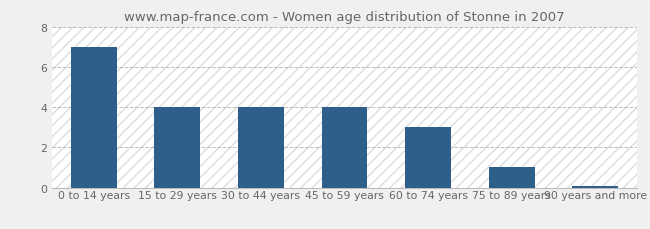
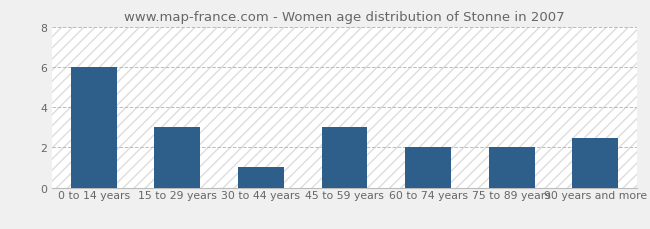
0 to 14 years: 7.00 -> 6.00
15 to 29 years: 4.00 -> 3.00
30 to 44 years: 4.00 -> 1.00
45 to 59 years: 4.00 -> 3.00
60 to 74 years: 3.00 -> 2.00
75 to 89 years: 1.00 -> 2.00
90 years and more: 0.07 -> 2.45
